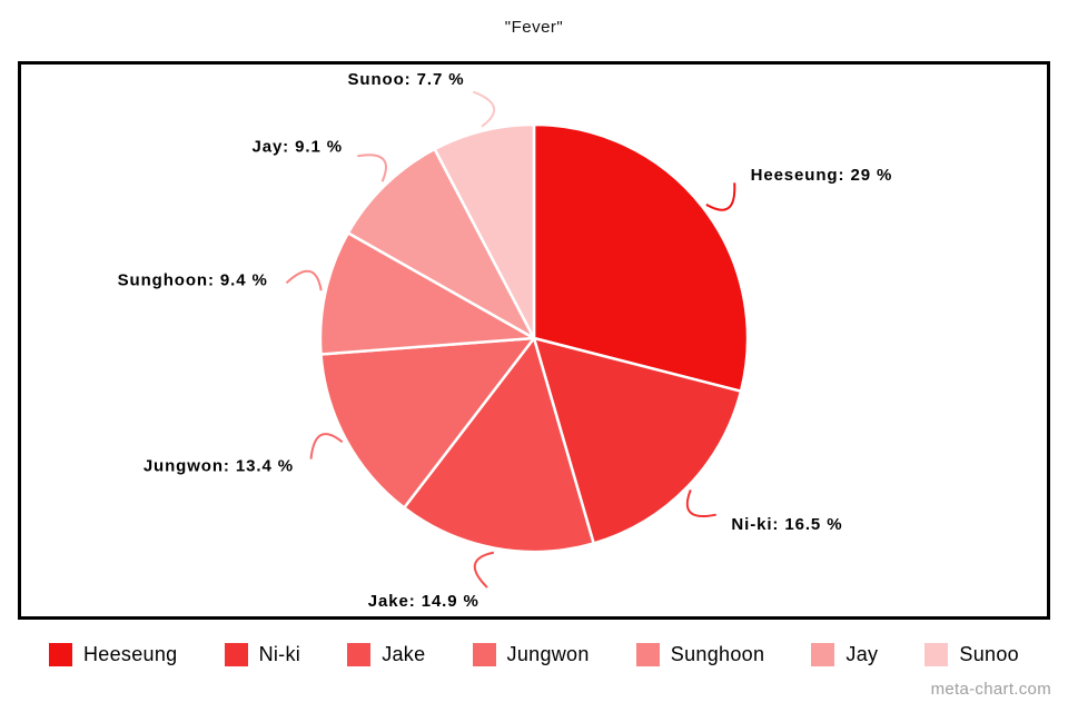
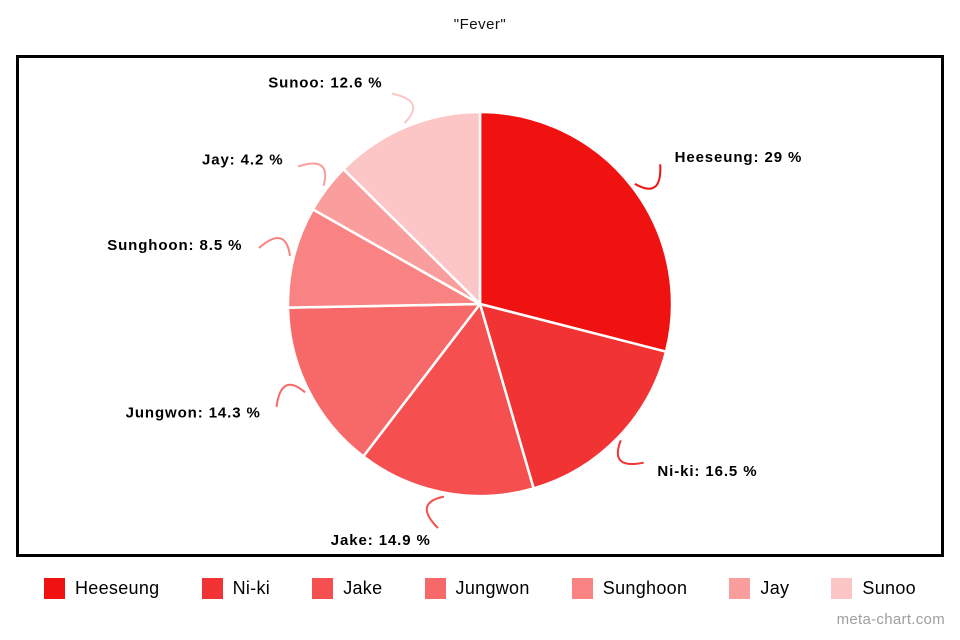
Jungwon: 13.4 -> 14.3
Sunghoon: 9.4 -> 8.5
Jay: 9.1 -> 4.2
Sunoo: 7.7 -> 12.6
